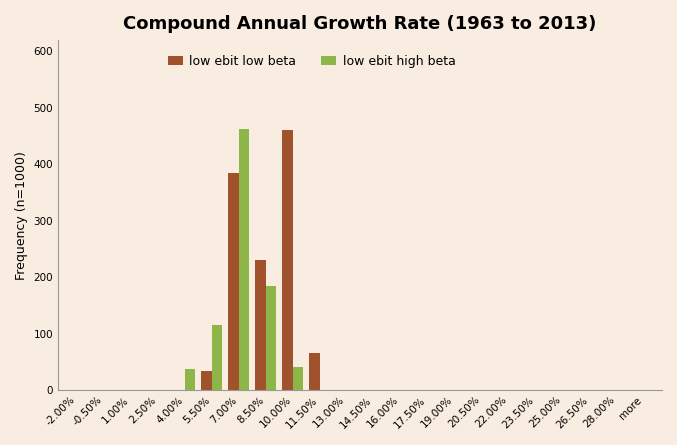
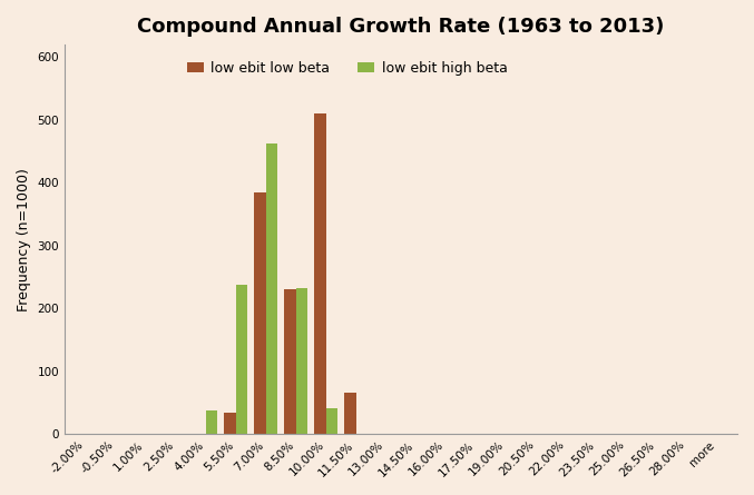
low ebit high beta/5.50%: 116 -> 238
low ebit high beta/8.50%: 184 -> 232
low ebit low beta/10.00%: 460 -> 510
